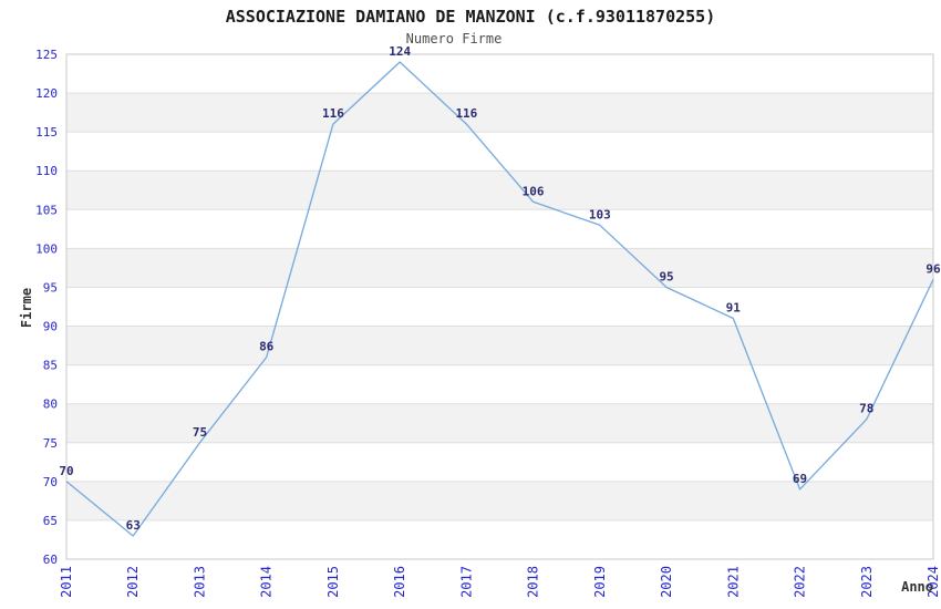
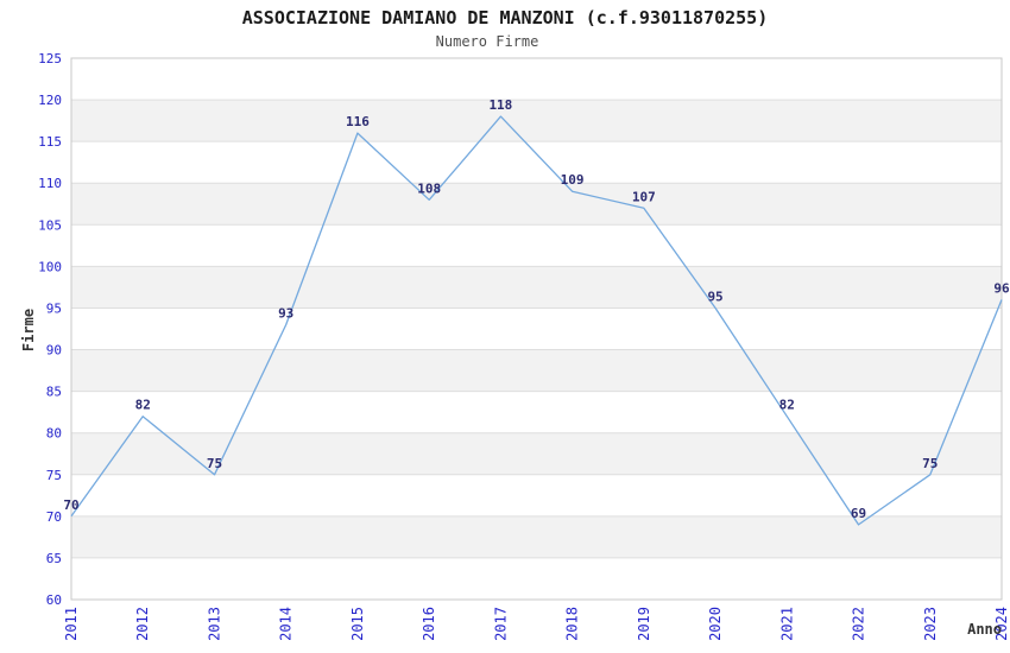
2012: 63 -> 82
2014: 86 -> 93
2016: 124 -> 108
2017: 116 -> 118
2018: 106 -> 109
2019: 103 -> 107
2021: 91 -> 82
2023: 78 -> 75
